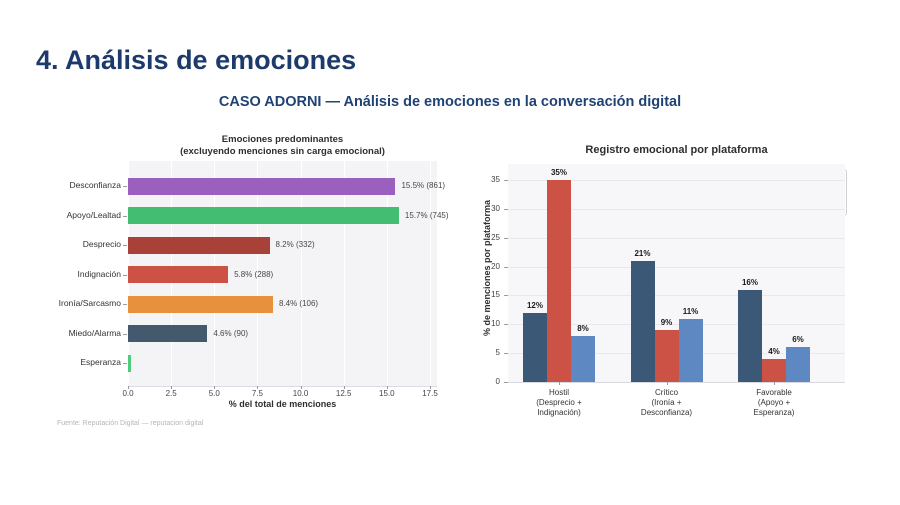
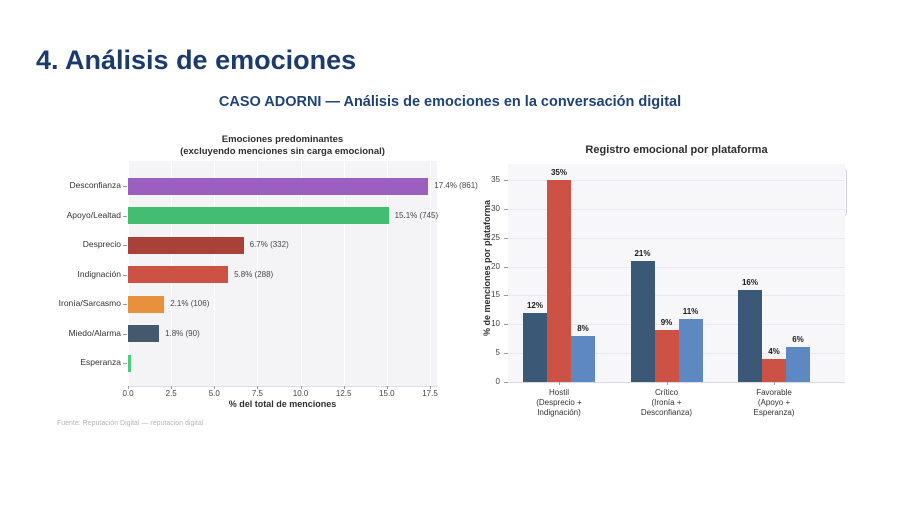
Emociones predominantes/Desconfianza: 15.5% -> 17.4%
Emociones predominantes/Apoyo/Lealtad: 15.7% -> 15.1%
Emociones predominantes/Desprecio: 8.2% -> 6.7%
Emociones predominantes/Ironía/Sarcasmo: 8.4% -> 2.1%
Emociones predominantes/Miedo/Alarma: 4.6% -> 1.8%
